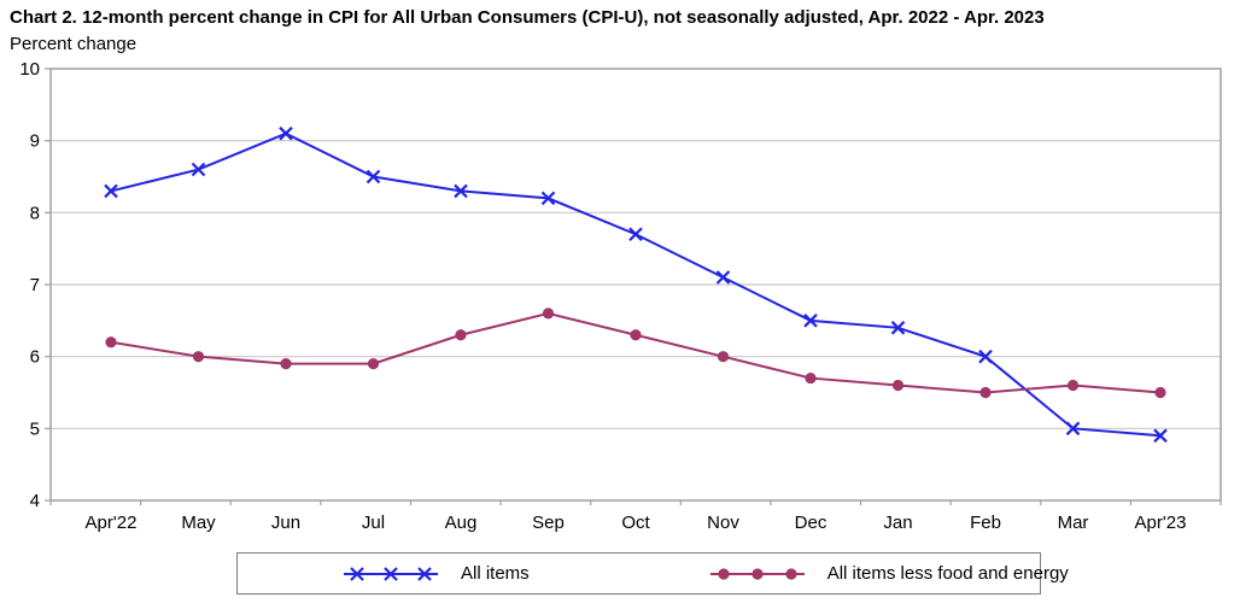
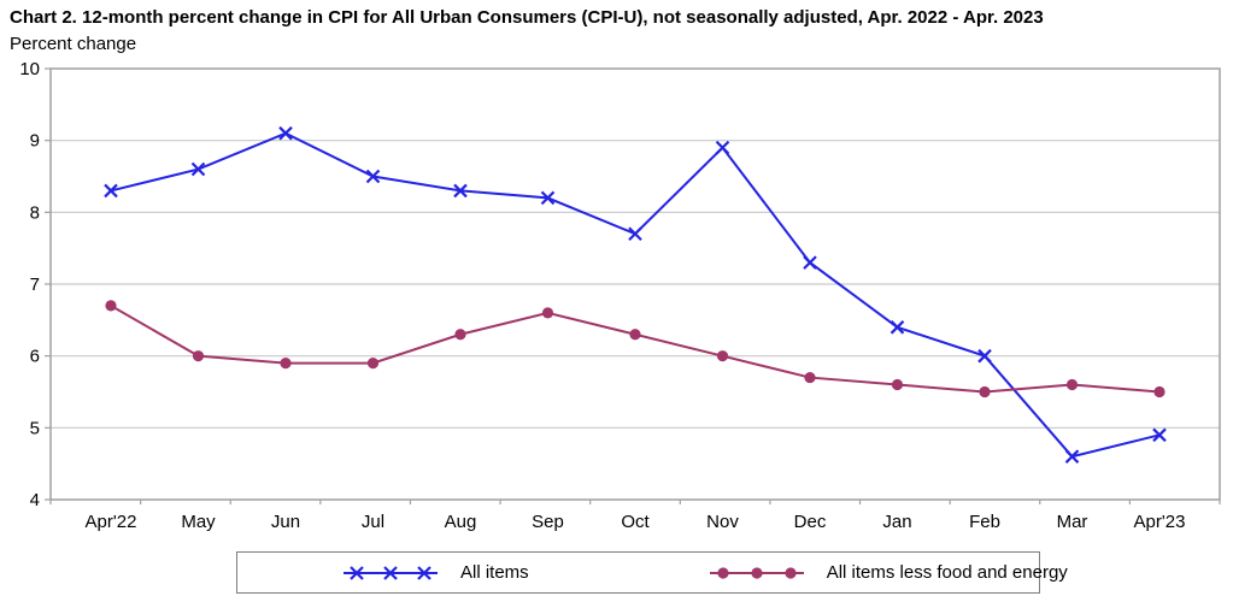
All items less food and energy/Apr'22: 6.2 -> 6.7
All items/Nov: 7.1 -> 8.9
All items/Dec: 6.5 -> 7.3
All items/Mar: 5.0 -> 4.6
